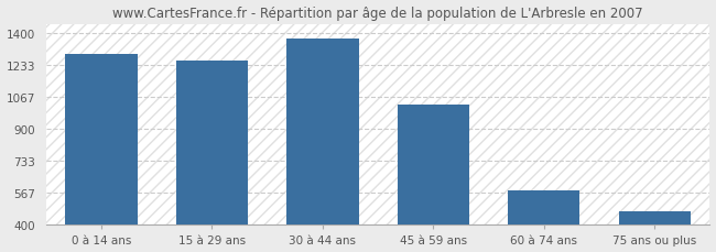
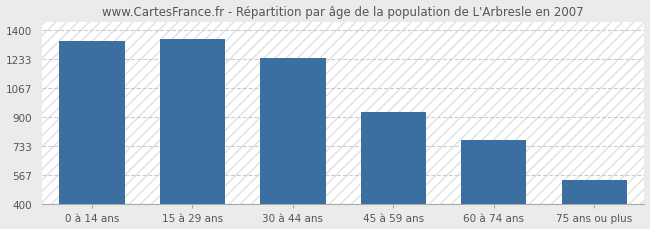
0 à 14 ans: 1300 -> 1340
15 à 29 ans: 1260 -> 1350
30 à 44 ans: 1370 -> 1240
45 à 59 ans: 1030 -> 930
60 à 74 ans: 580 -> 770
75 ans ou plus: 470 -> 540
